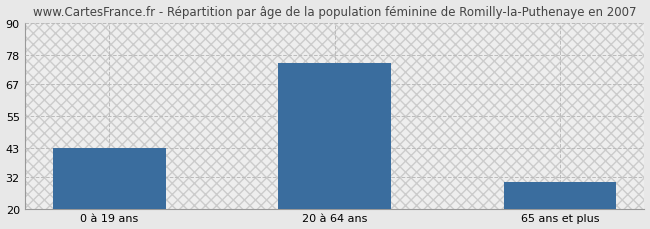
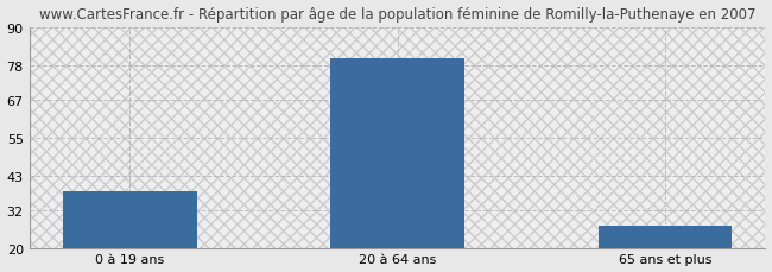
0 à 19 ans: 43 -> 38
20 à 64 ans: 75 -> 80
65 ans et plus: 30 -> 27
